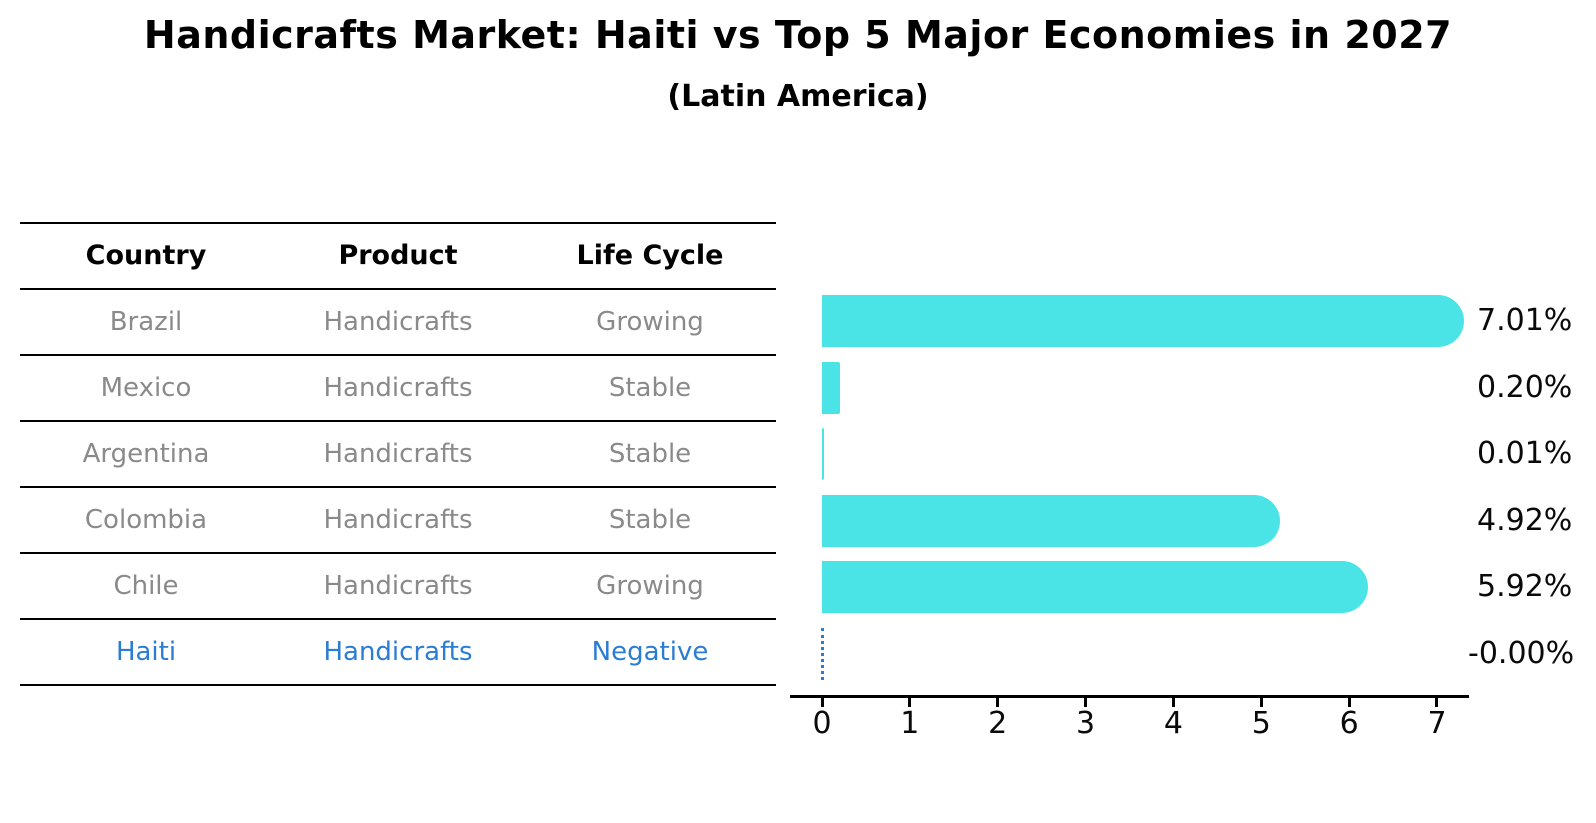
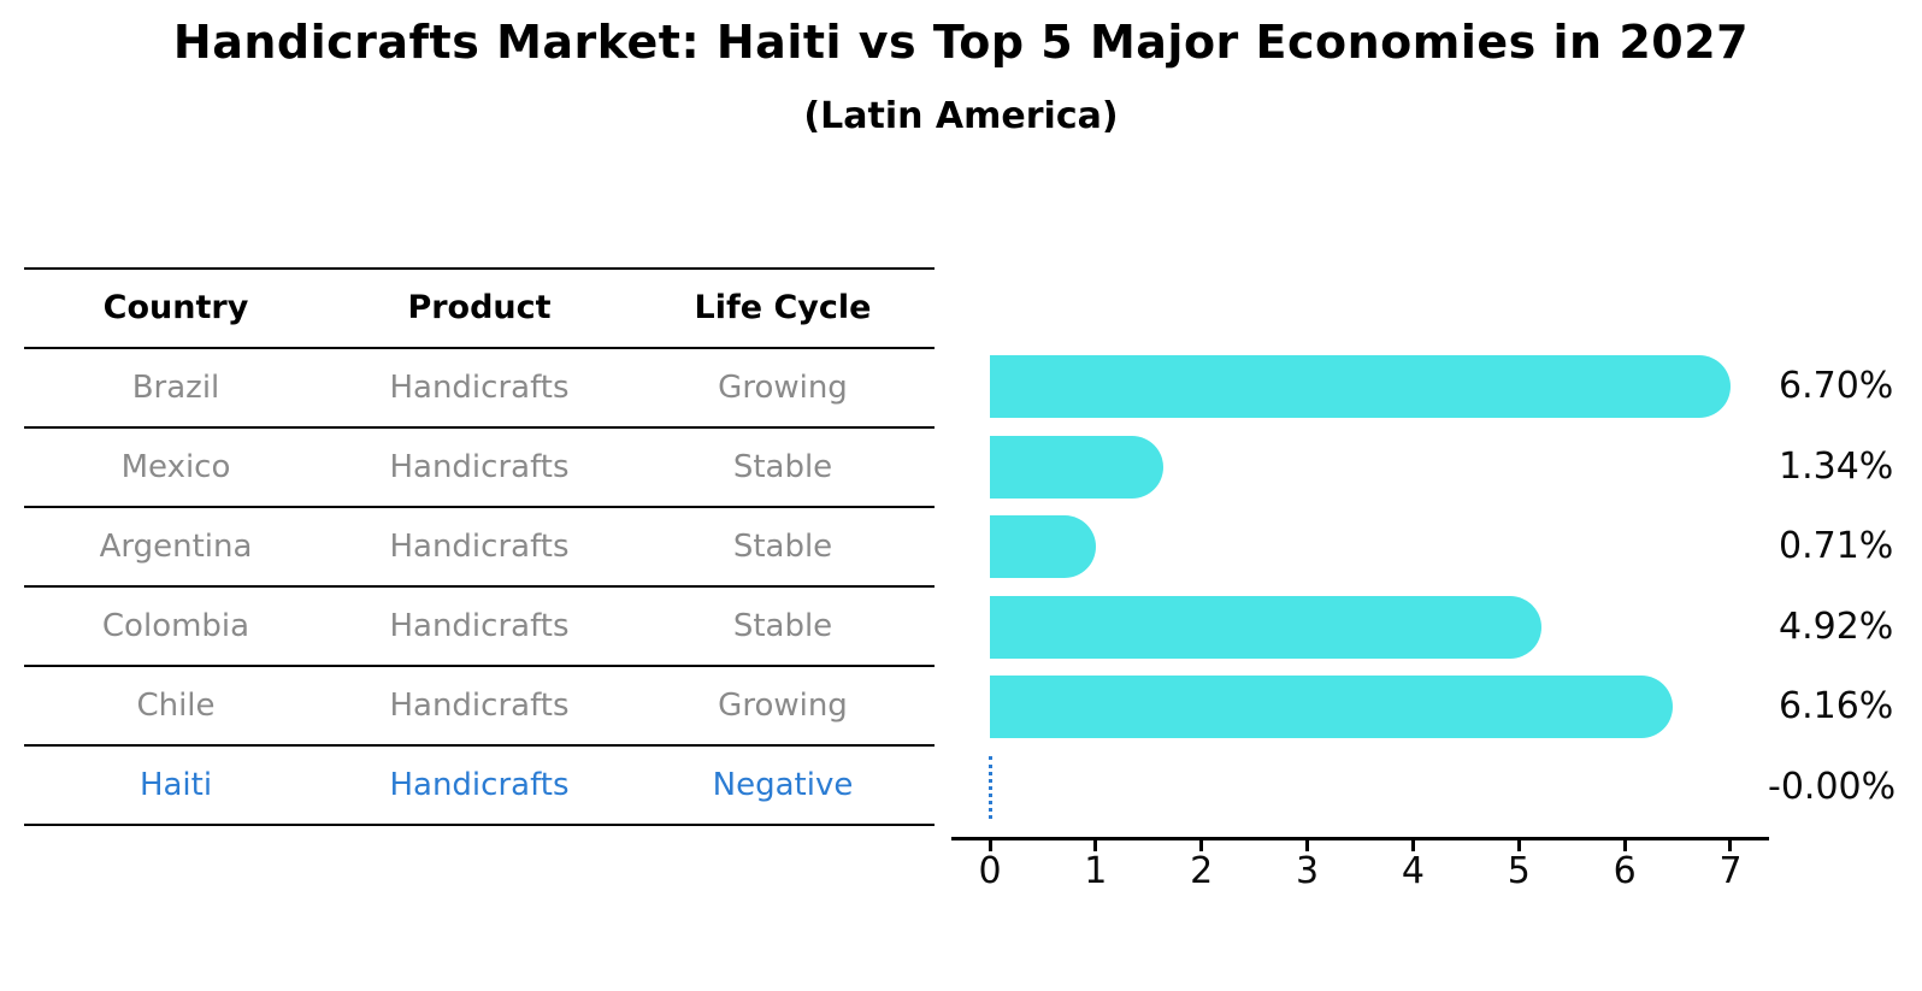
Brazil: 7.01% -> 6.70%
Mexico: 0.20% -> 1.34%
Argentina: 0.01% -> 0.71%
Chile: 5.92% -> 6.16%
